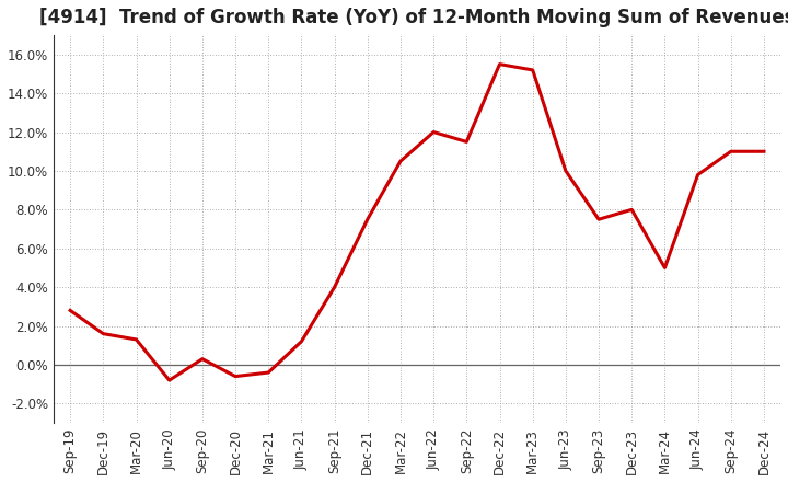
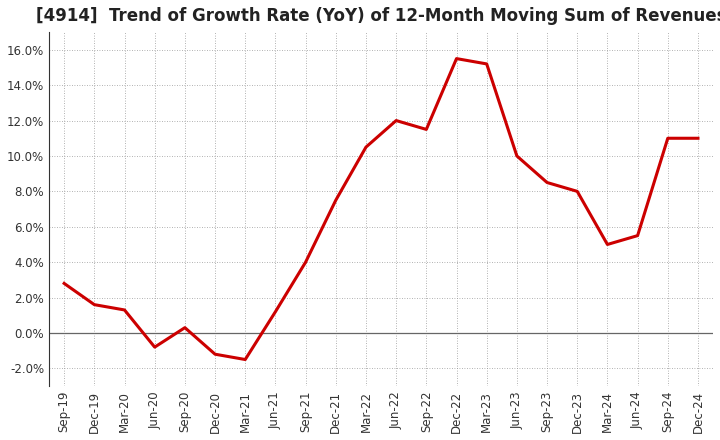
Dec-20: -0.6% -> -1.2%
Mar-21: -0.4% -> -1.5%
Sep-23: 7.5% -> 8.5%
Jun-24: 9.8% -> 5.5%
